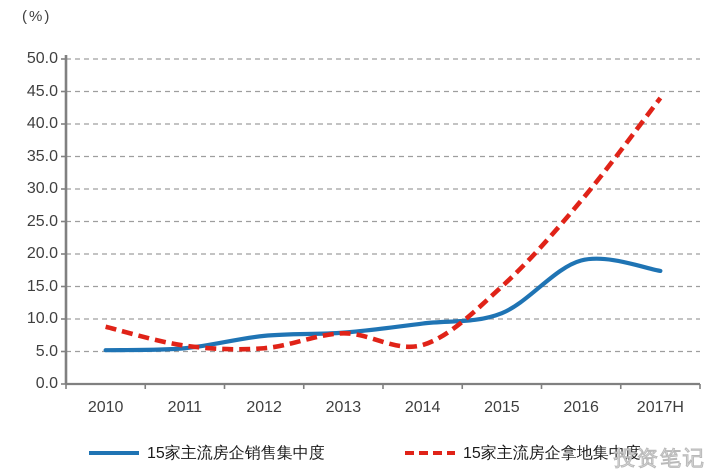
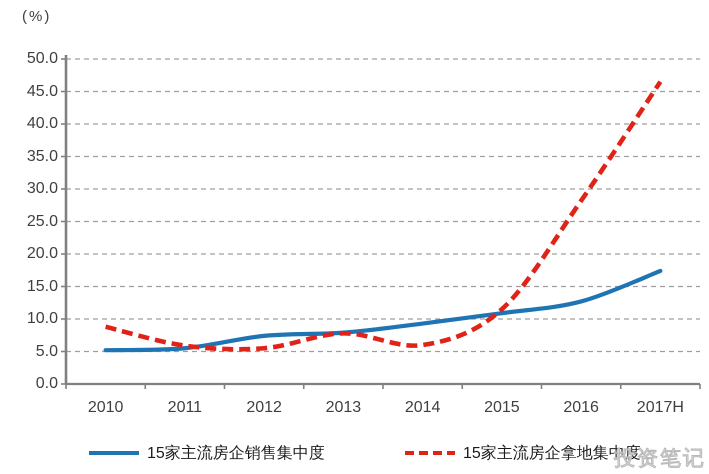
15家主流房企拿地集中度/2015: 15 -> 12
15家主流房企销售集中度/2016: 19 -> 13
15家主流房企拿地集中度/2017H: 44 -> 46
